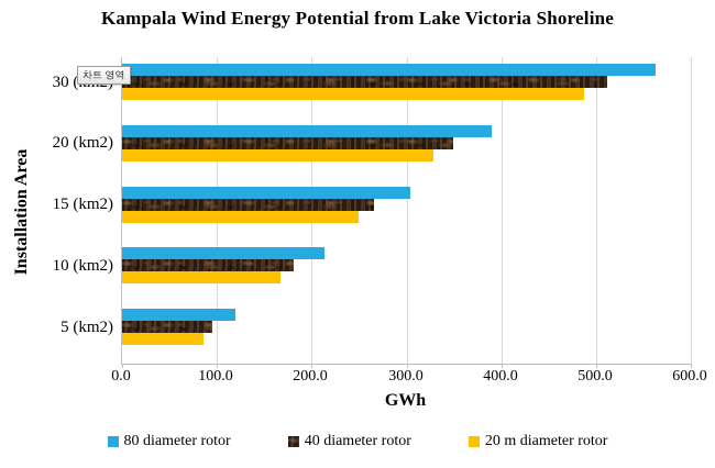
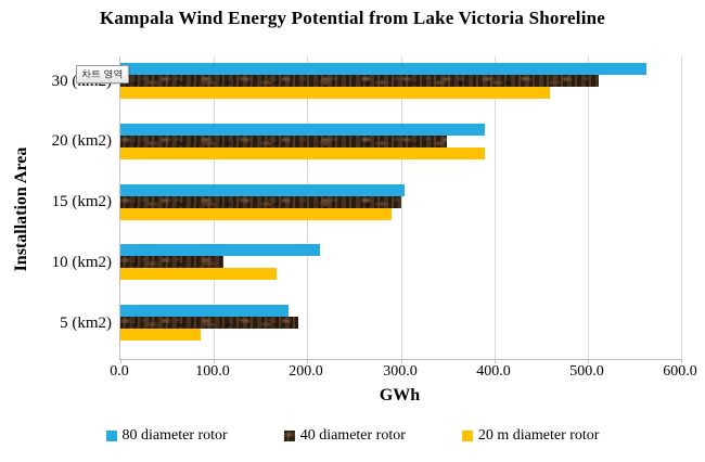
20 m diameter rotor/30 (km2): 490 -> 460
20 m diameter rotor/20 (km2): 330 -> 390
40 diameter rotor/15 (km2): 270 -> 300
20 m diameter rotor/15 (km2): 250 -> 290
40 diameter rotor/10 (km2): 180 -> 110
80 diameter rotor/5 (km2): 120 -> 180
40 diameter rotor/5 (km2): 100 -> 190
